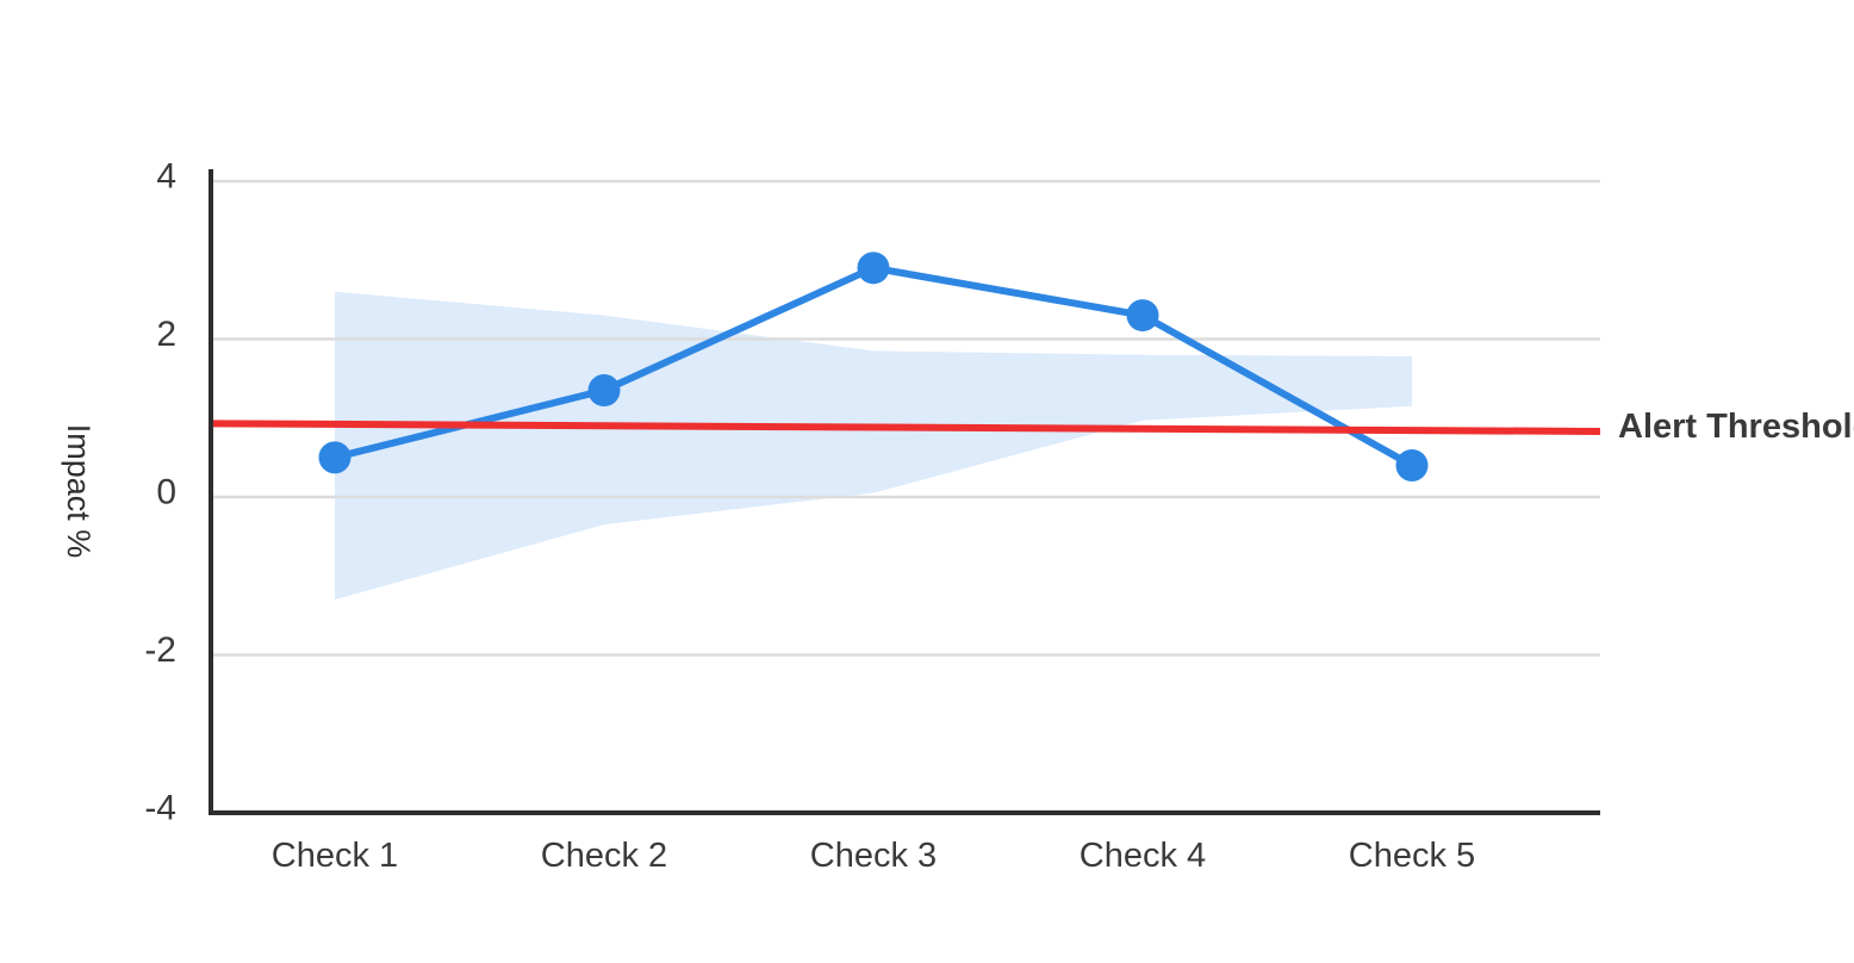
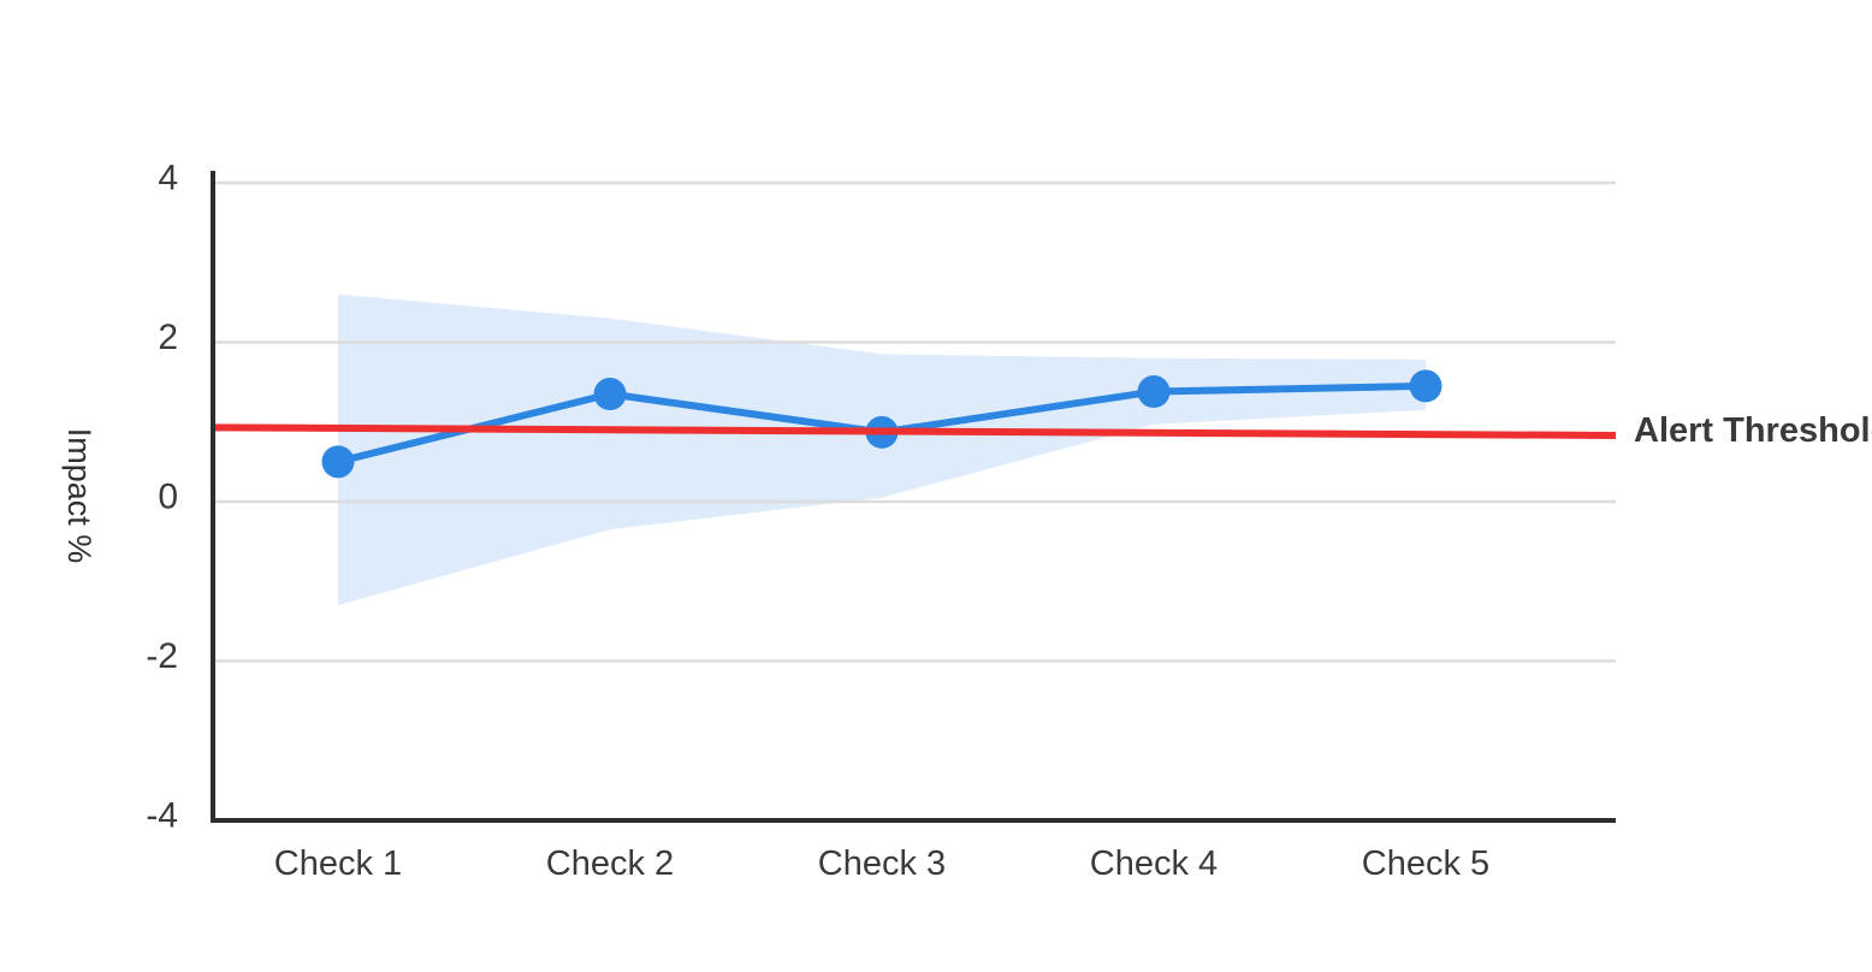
Check 3: 2.9 -> 0.9
Check 4: 2.3 -> 1.4
Check 5: 0.4 -> 1.4
